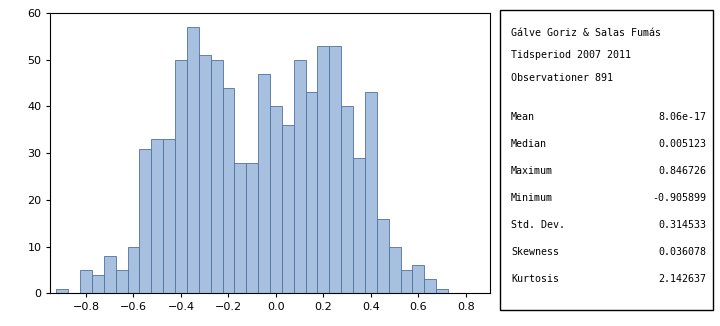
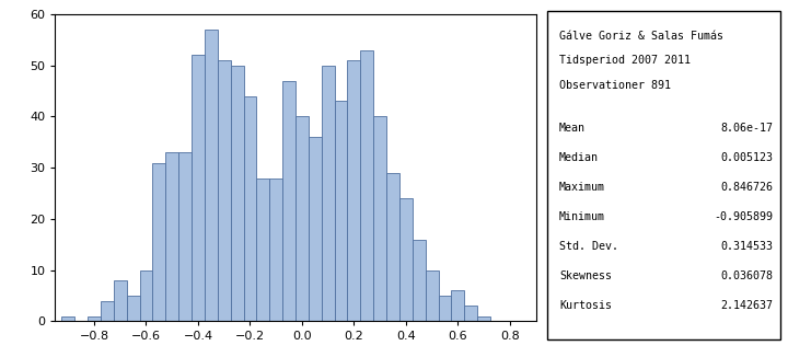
−0.8: 5 -> 1
−0.4: 50 -> 52
0.2: 53 -> 51
0.4: 43 -> 24
